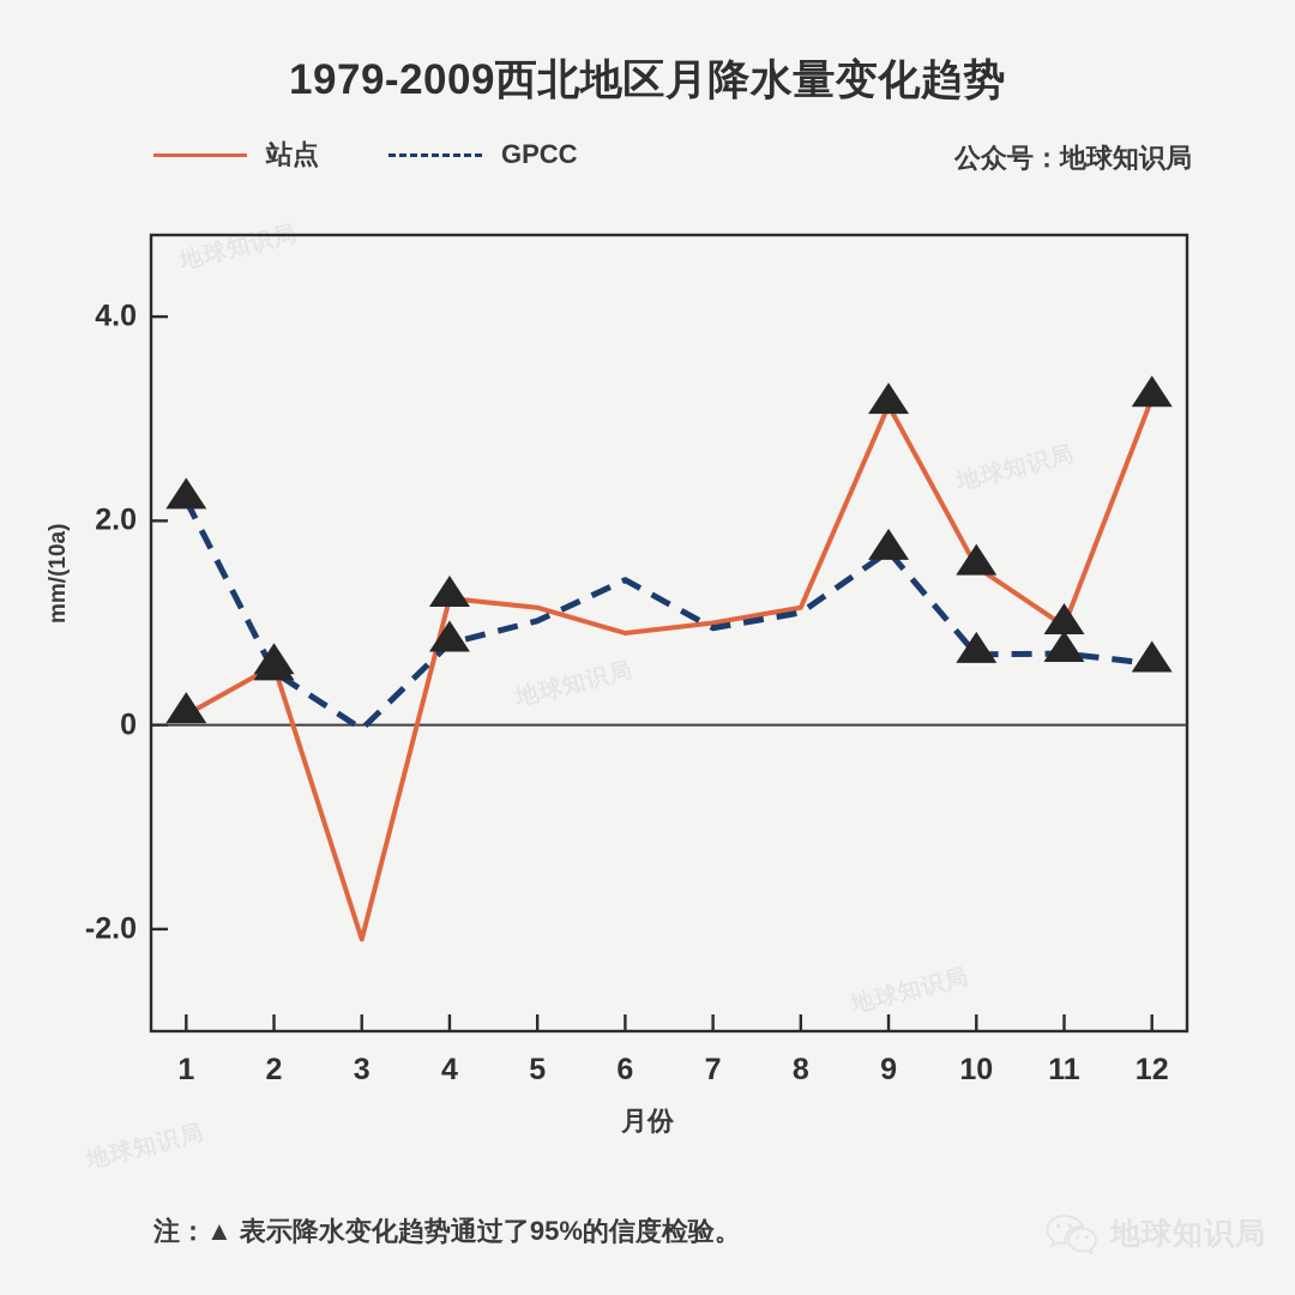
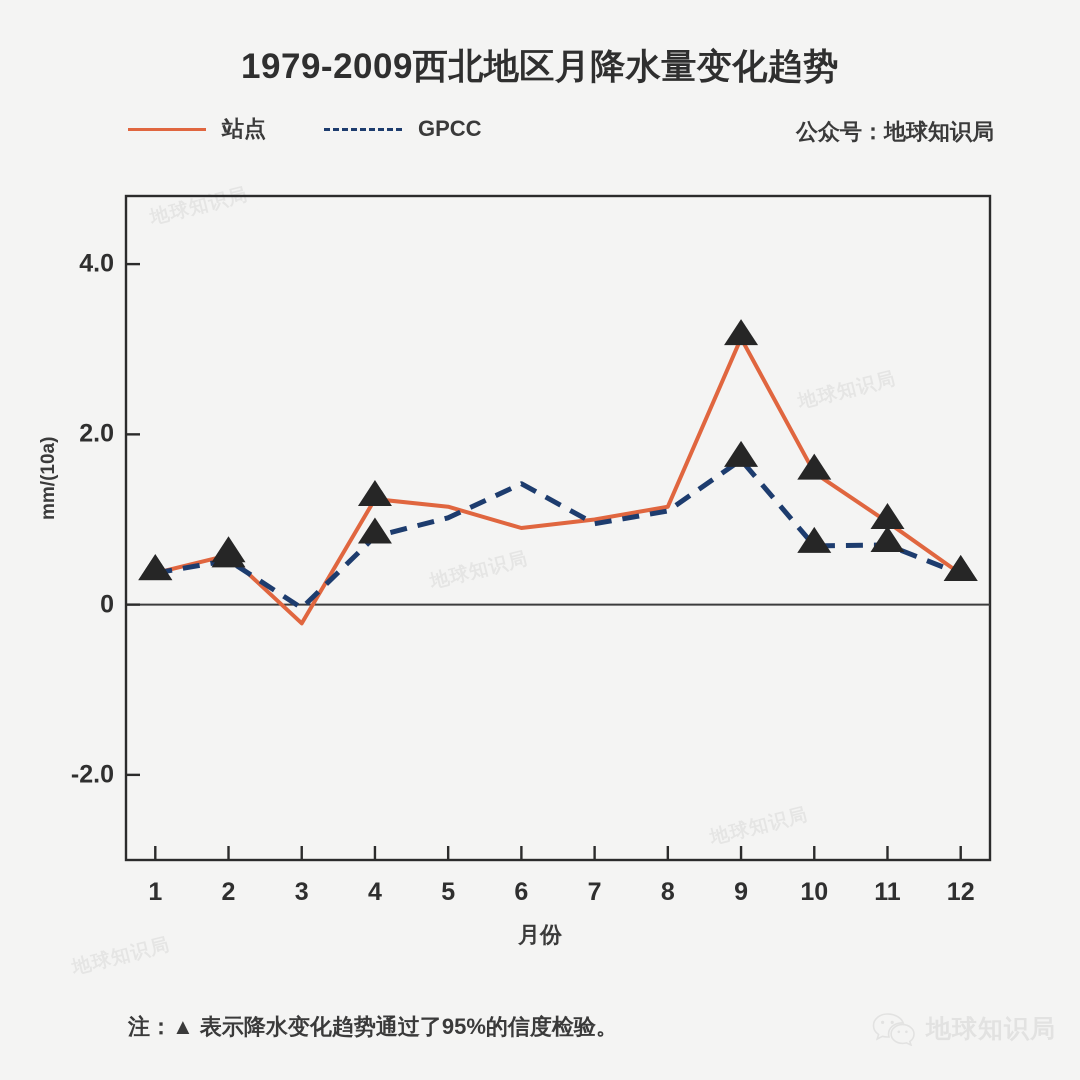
站点/1: 0.1 -> 0.4
GPCC/1: 2.2 -> 0.4
站点/3: -2.1 -> -0.2
站点/12: 3.2 -> 0.4
GPCC/12: 0.6 -> 0.4
